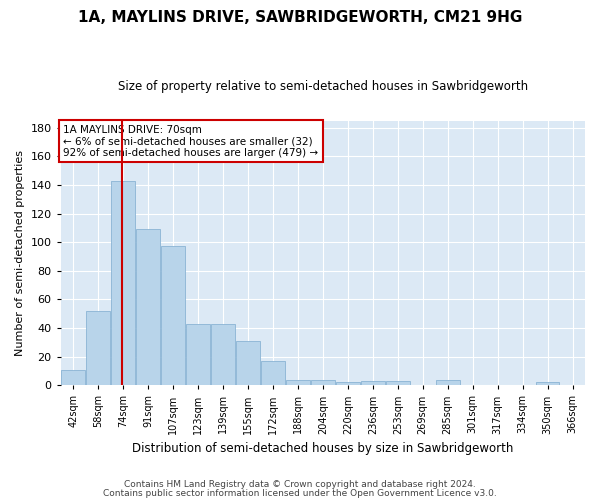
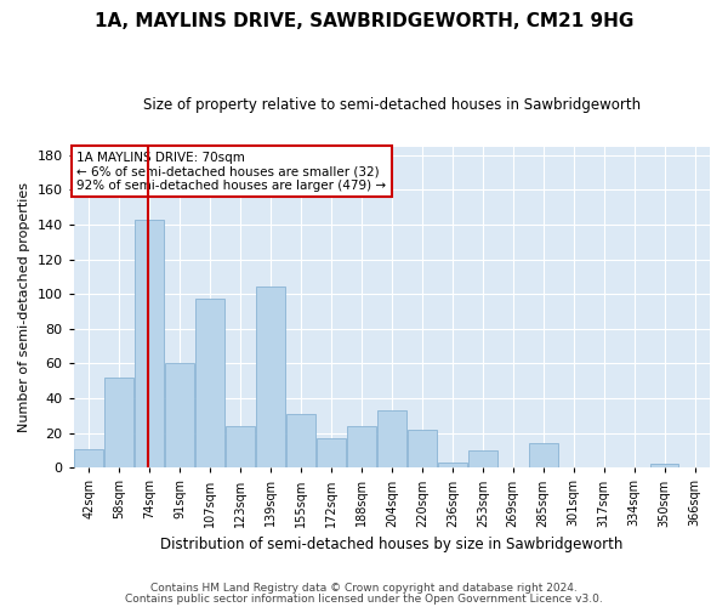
91sqm: 109 -> 60
123sqm: 43 -> 24
139sqm: 43 -> 104
188sqm: 4 -> 24
204sqm: 4 -> 33
220sqm: 2 -> 22
253sqm: 3 -> 10
285sqm: 4 -> 14
